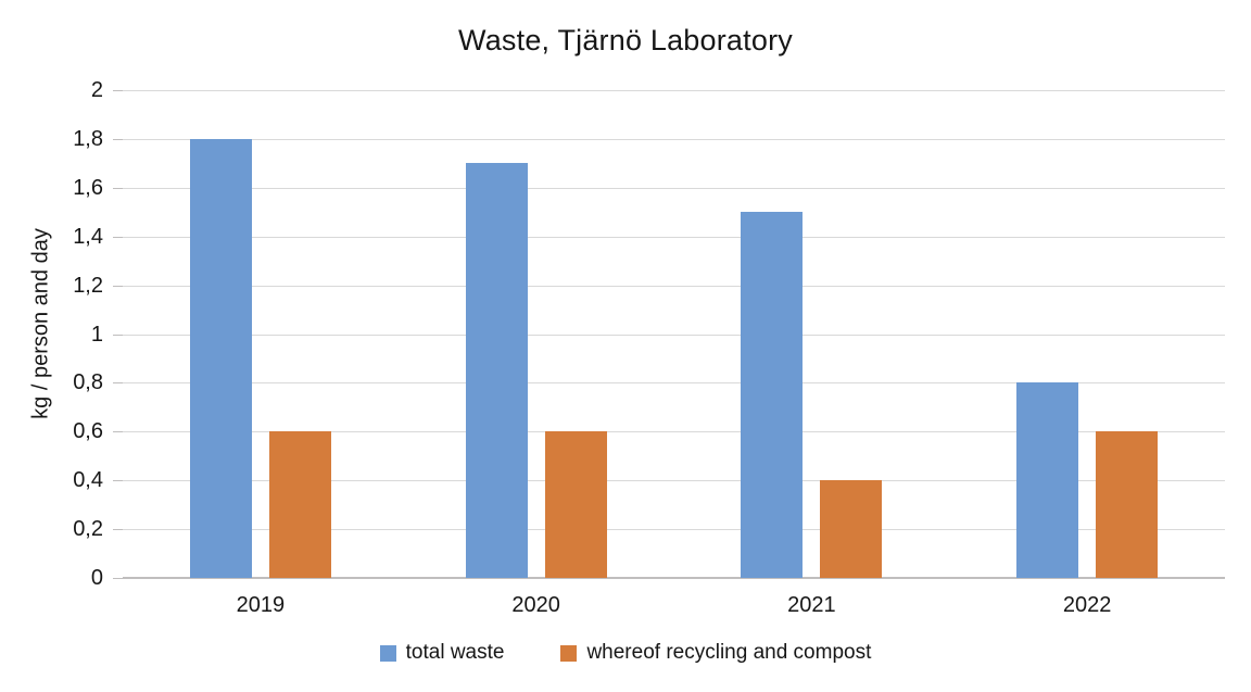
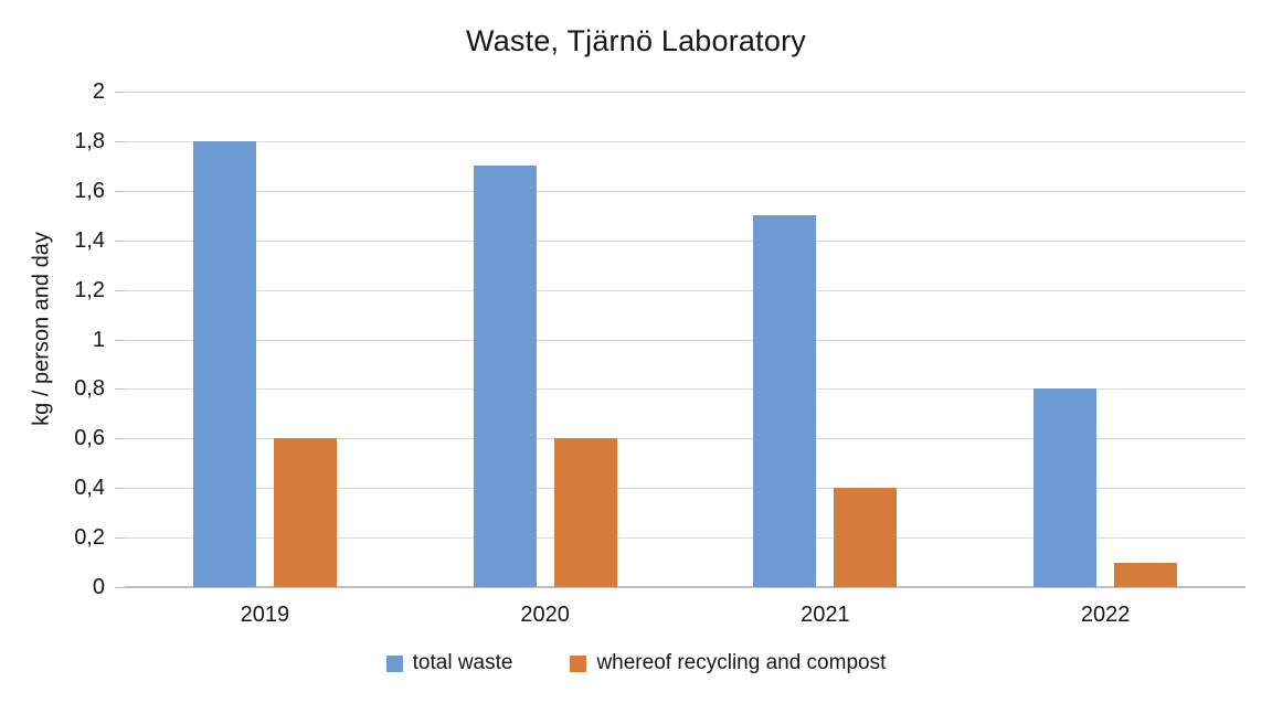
whereof recycling and compost/2022: 0.6 -> 0.1
